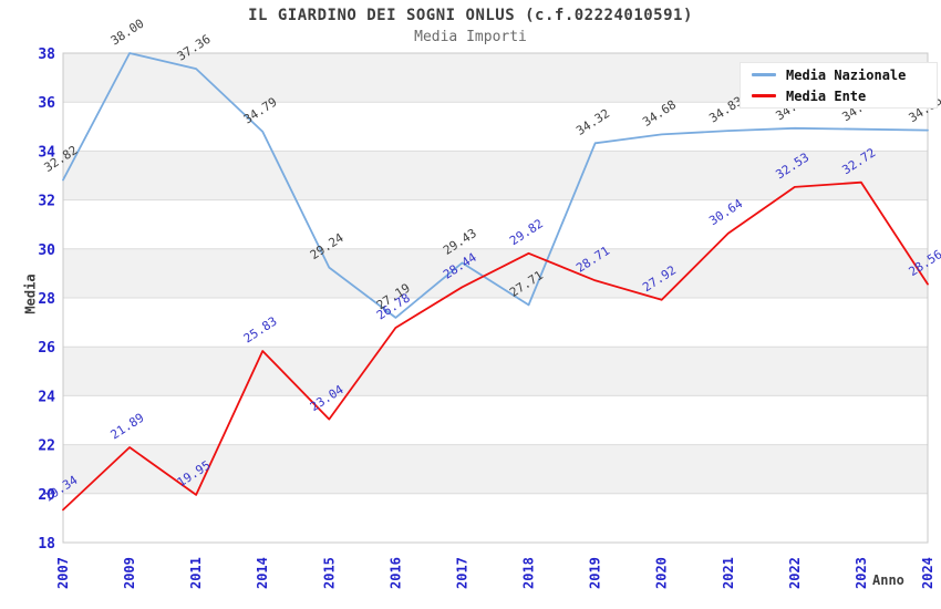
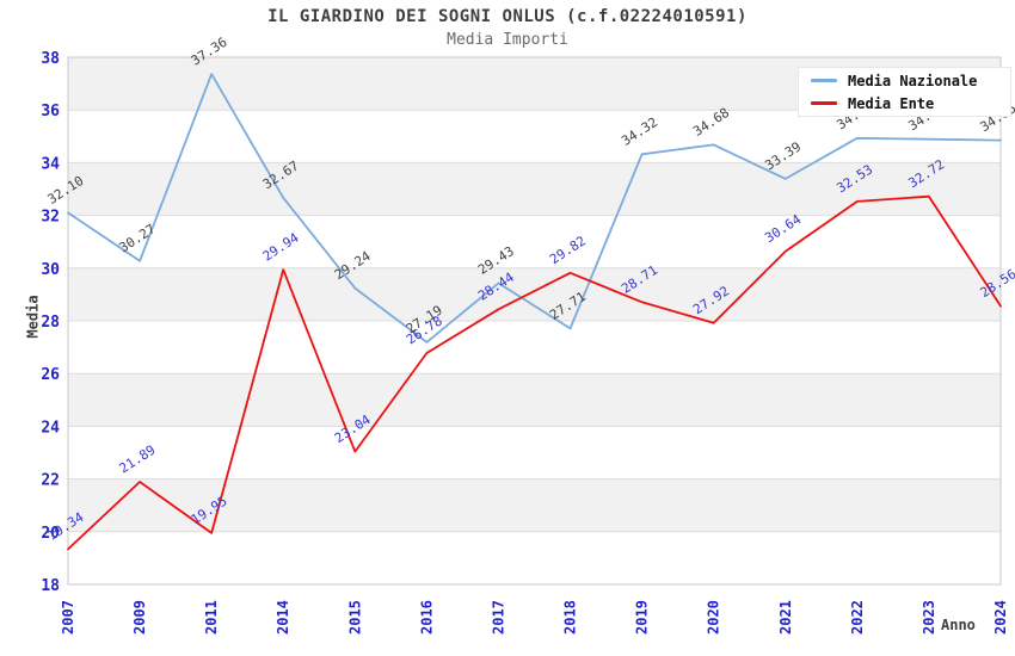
Media Nazionale/2007: 32.82 -> 32.10
Media Nazionale/2009: 38.00 -> 30.27
Media Nazionale/2014: 34.79 -> 32.67
Media Ente/2014: 25.83 -> 29.94
Media Nazionale/2021: 34.83 -> 33.39
